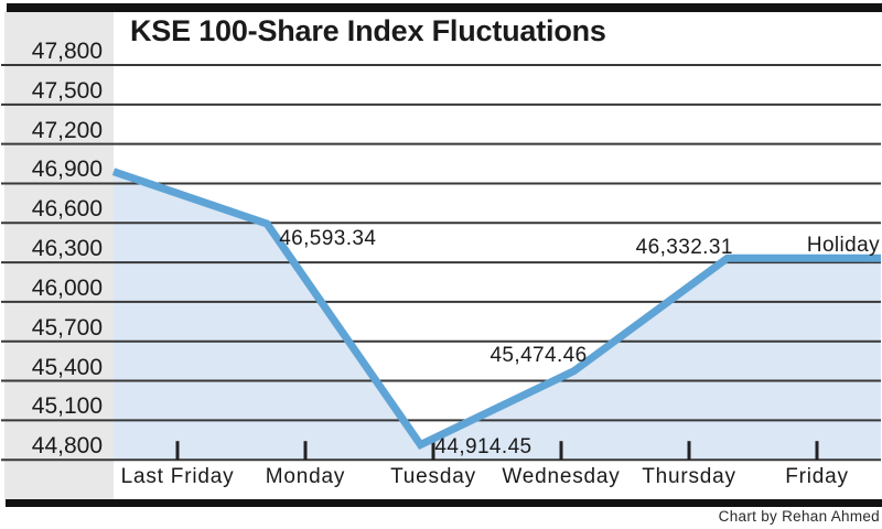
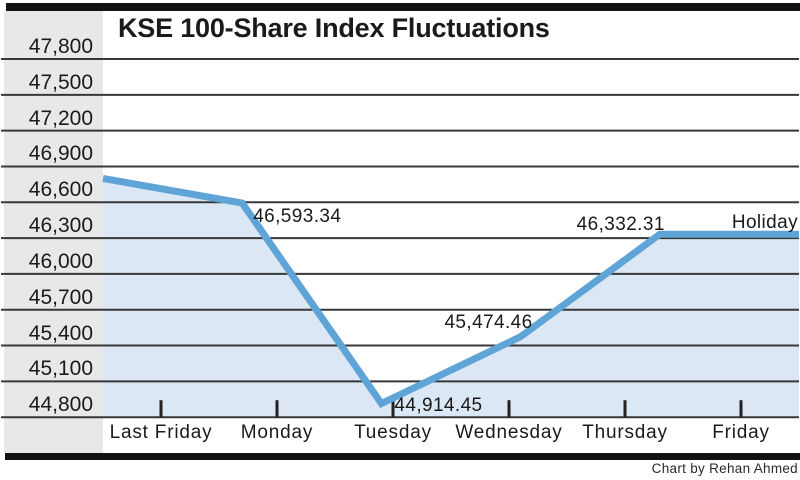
Last Friday: 46990 -> 46800
